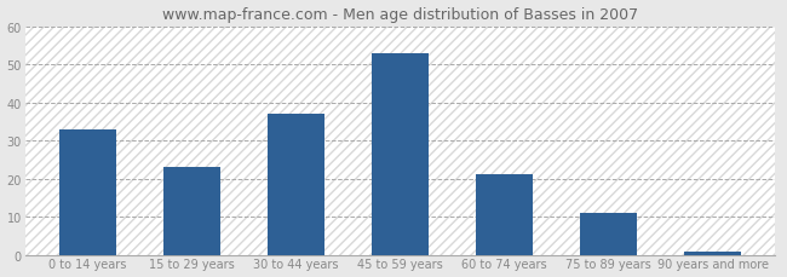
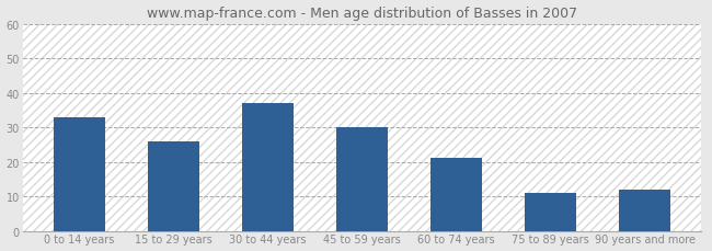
15 to 29 years: 23 -> 26
45 to 59 years: 53 -> 30
90 years and more: 1 -> 12
